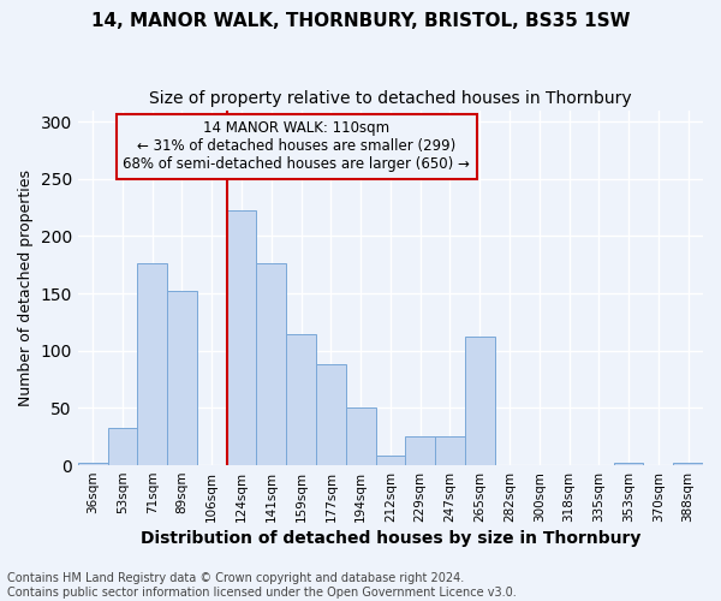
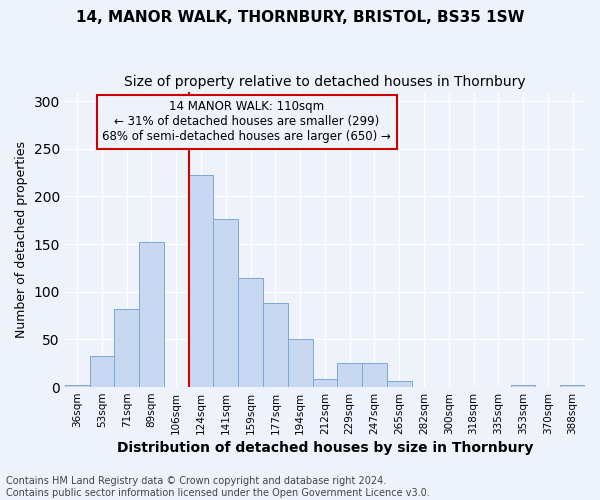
71sqm: 176 -> 82
265sqm: 112 -> 6
